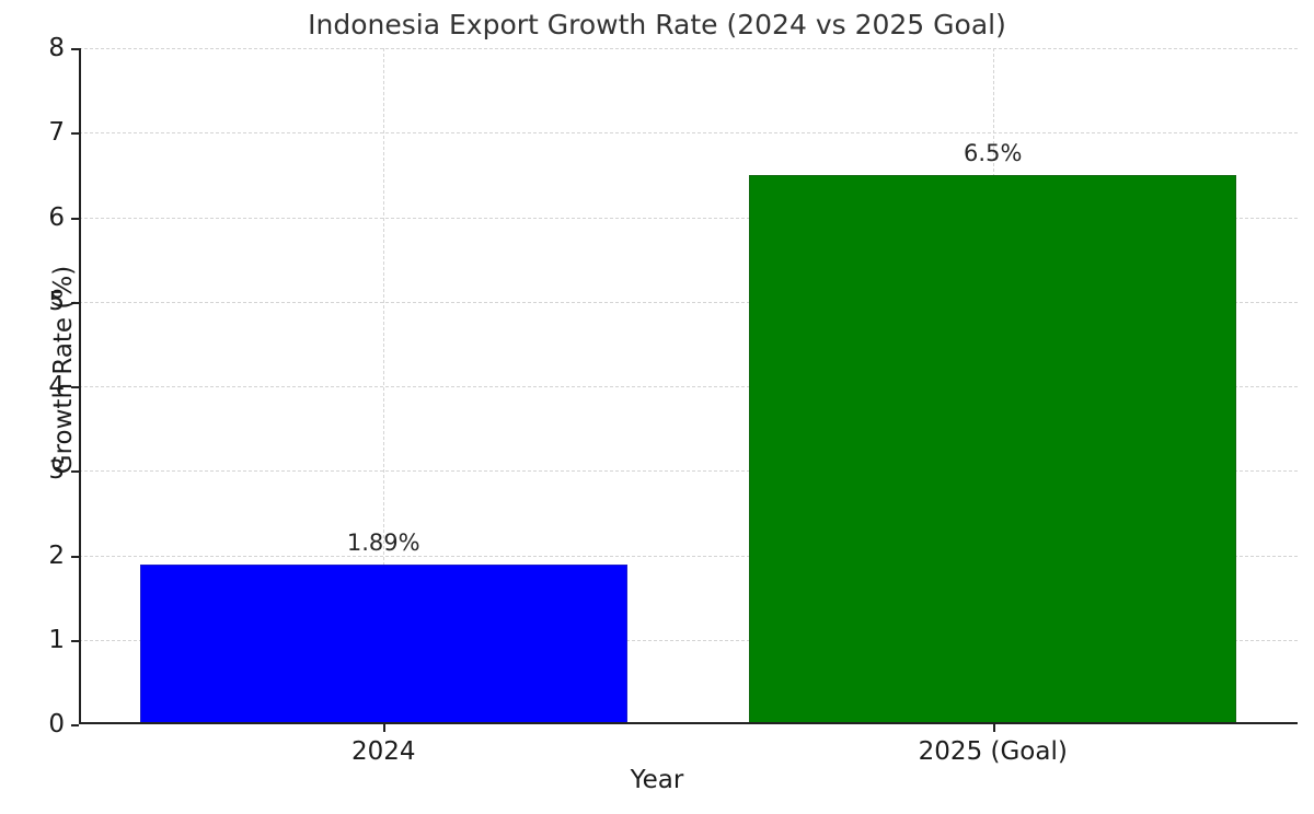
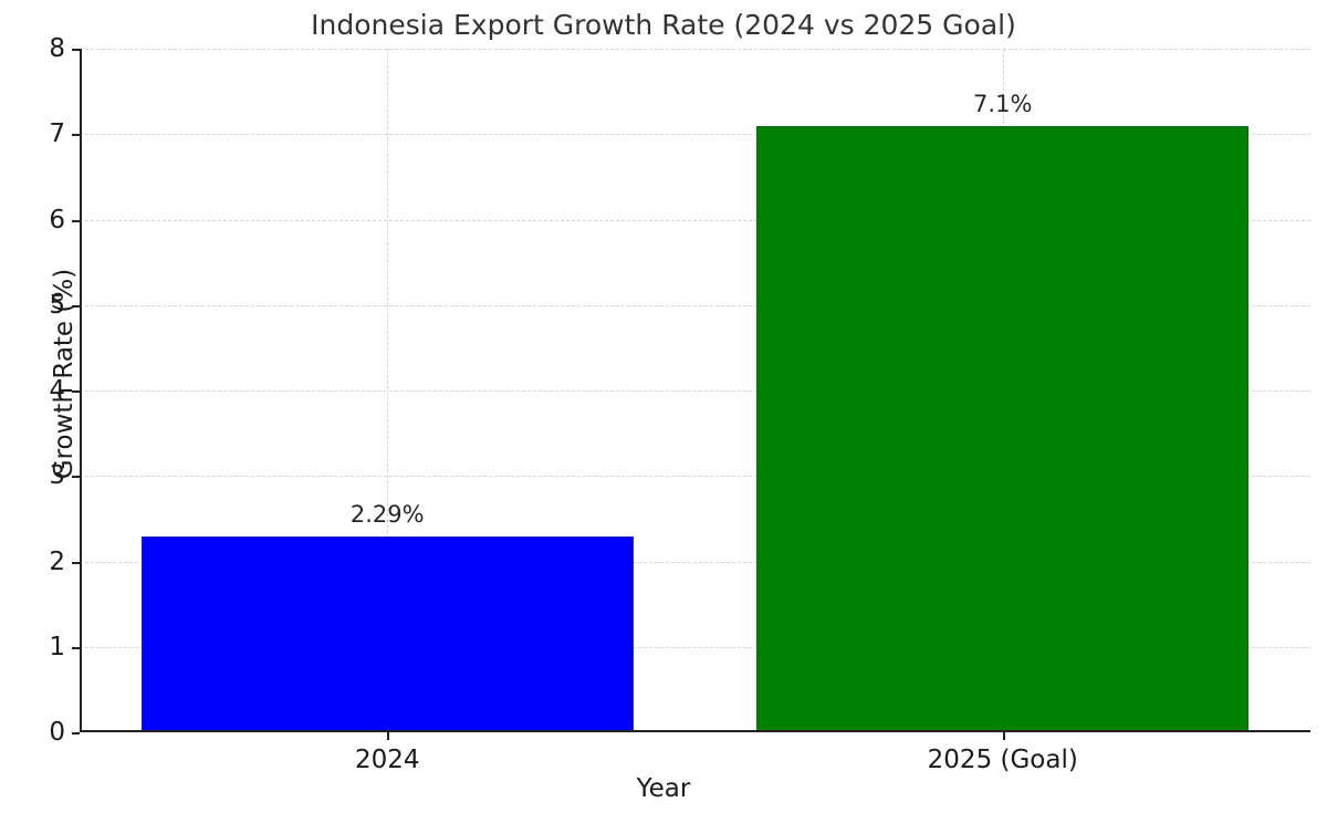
2024: 1.89% -> 2.29%
2025 (Goal): 6.5% -> 7.1%
